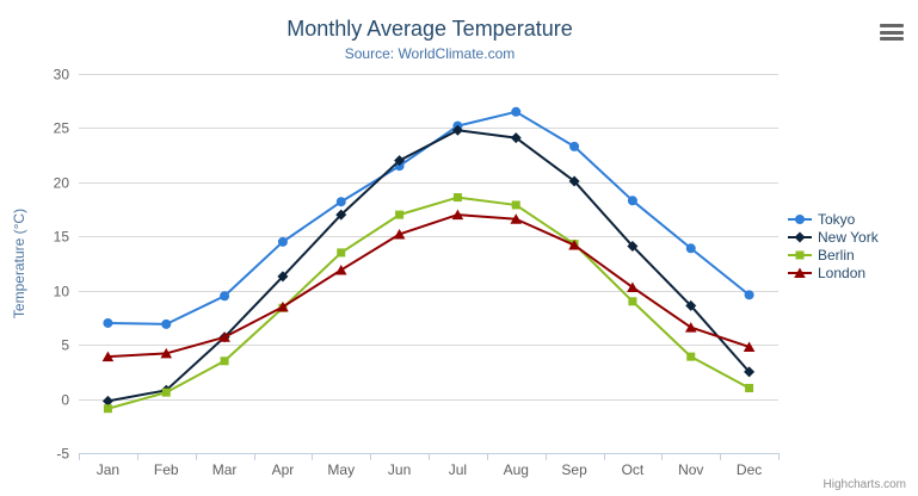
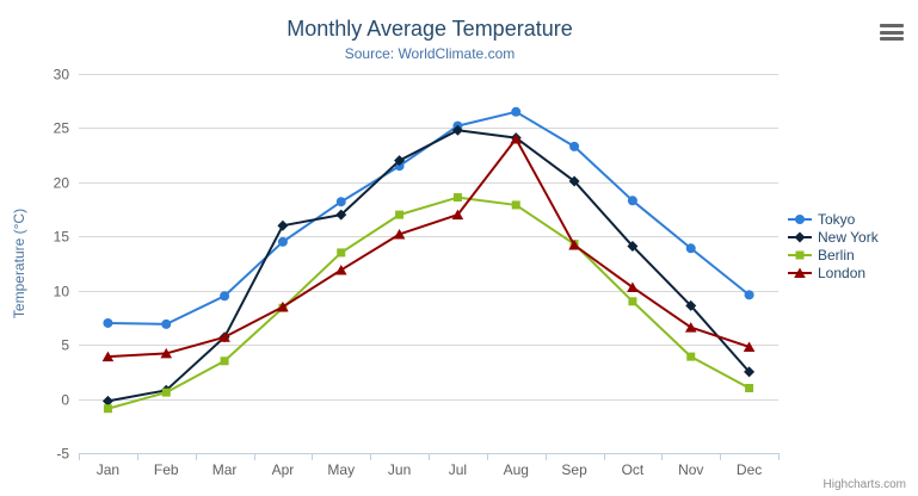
New York/Apr: 11 -> 16
London/Aug: 17 -> 24
